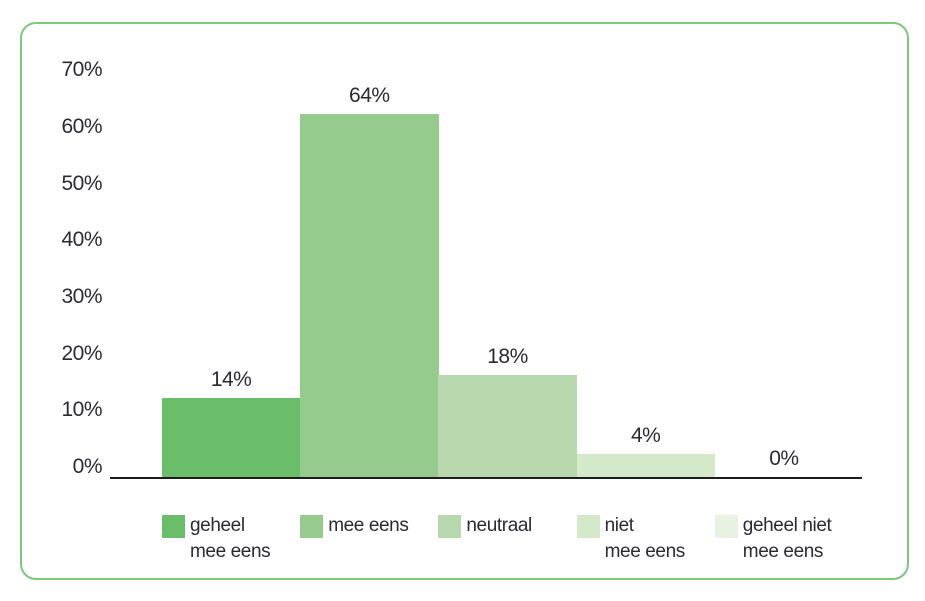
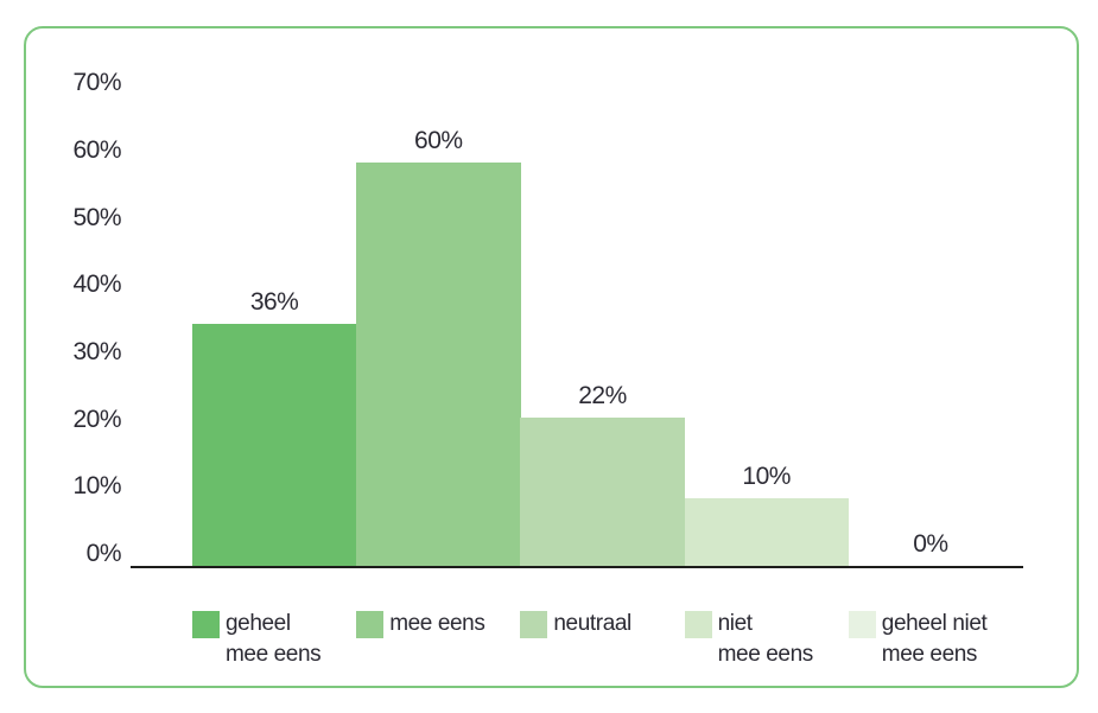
geheel mee eens: 14% -> 36%
mee eens: 64% -> 60%
neutraal: 18% -> 22%
niet mee eens: 4% -> 10%
